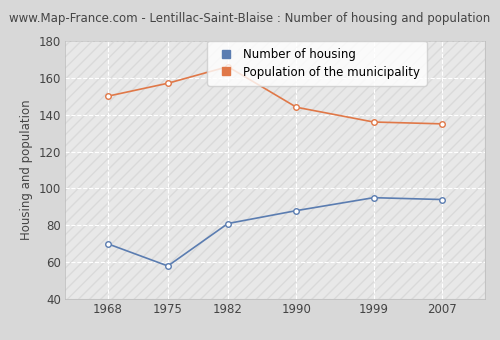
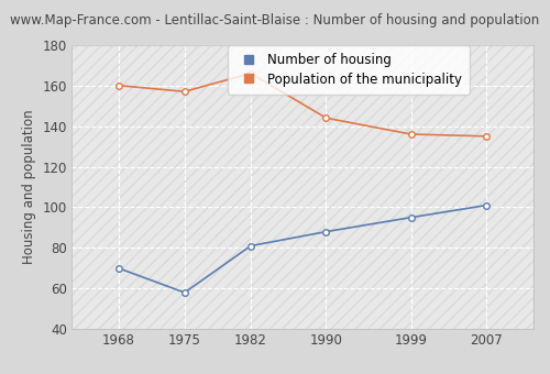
Population of the municipality/1968: 150 -> 160
Number of housing/2007: 94 -> 101
